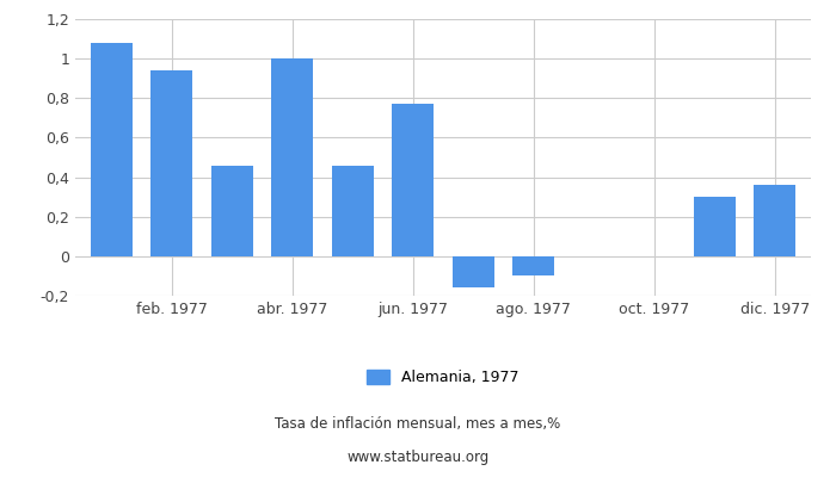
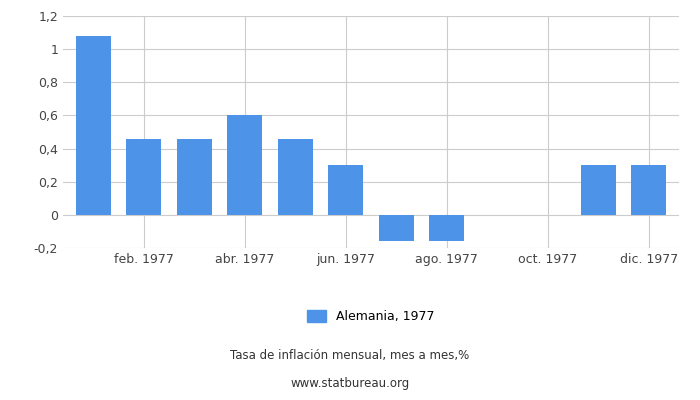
feb. 1977: 0,94 -> 0,46
abr. 1977: 1,00 -> 0,60
jun. 1977: 0,77 -> 0,30
ago. 1977: -0,10 -> -0,16
dic. 1977: 0,36 -> 0,30
